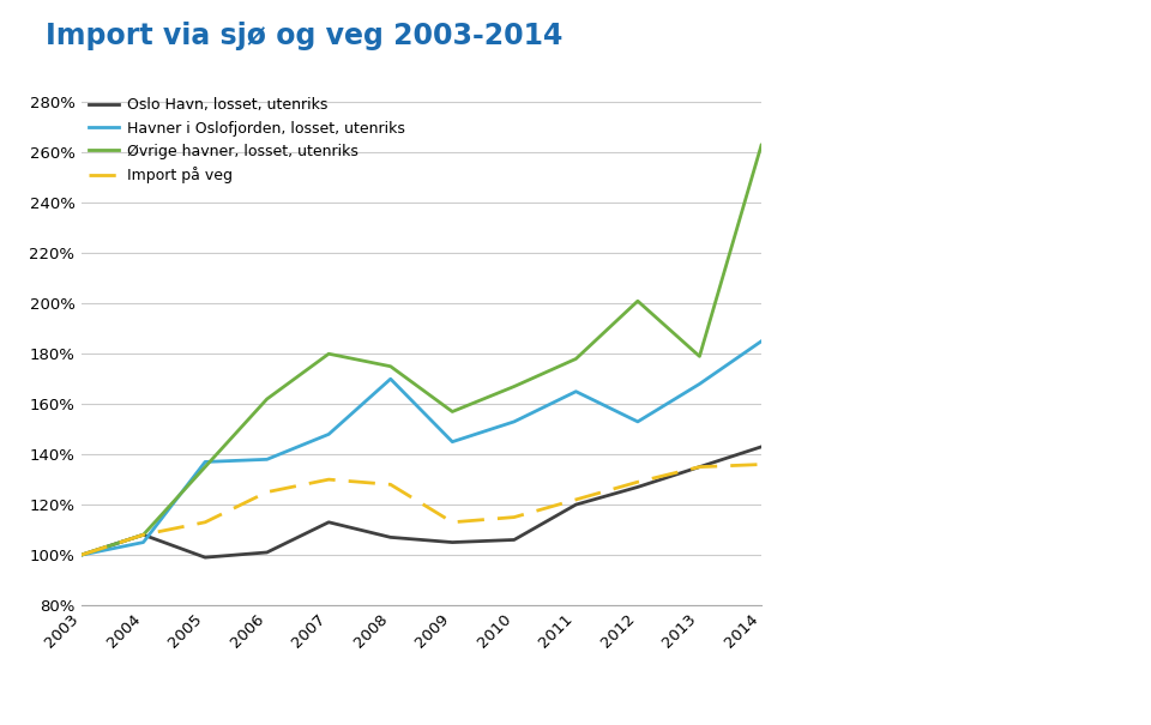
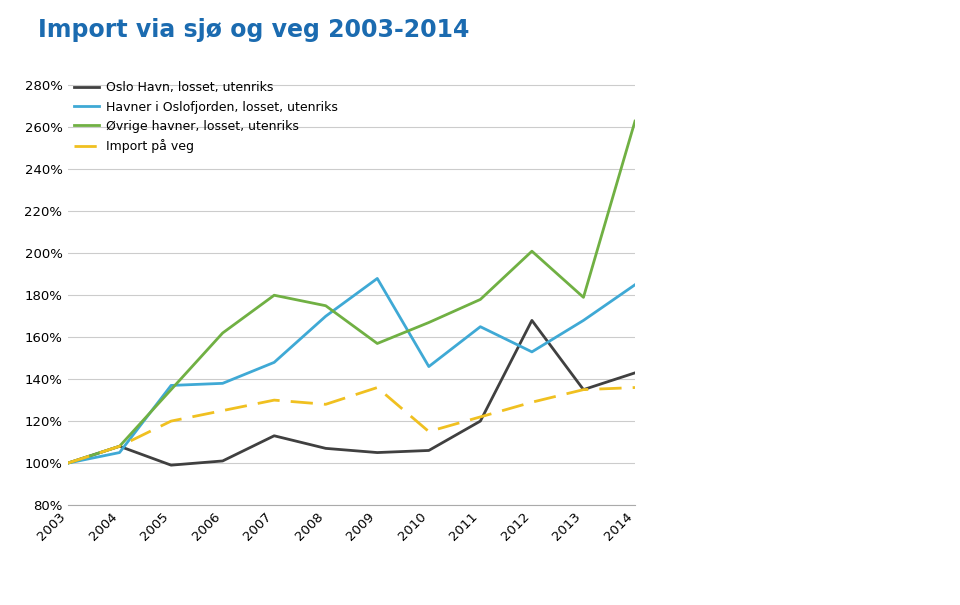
Import på veg/2005: 113% -> 120%
Havner i Oslofjorden, losset, utenriks/2009: 145% -> 188%
Import på veg/2009: 113% -> 136%
Havner i Oslofjorden, losset, utenriks/2010: 153% -> 146%
Oslo Havn, losset, utenriks/2012: 127% -> 168%
